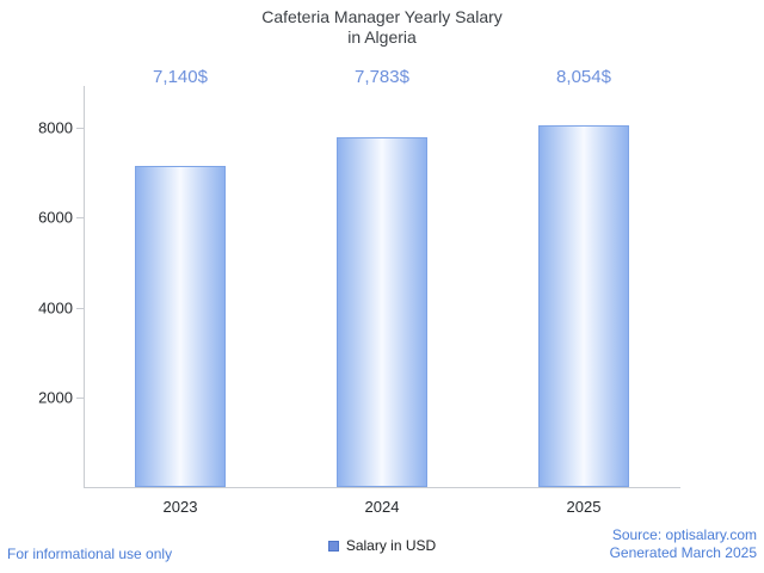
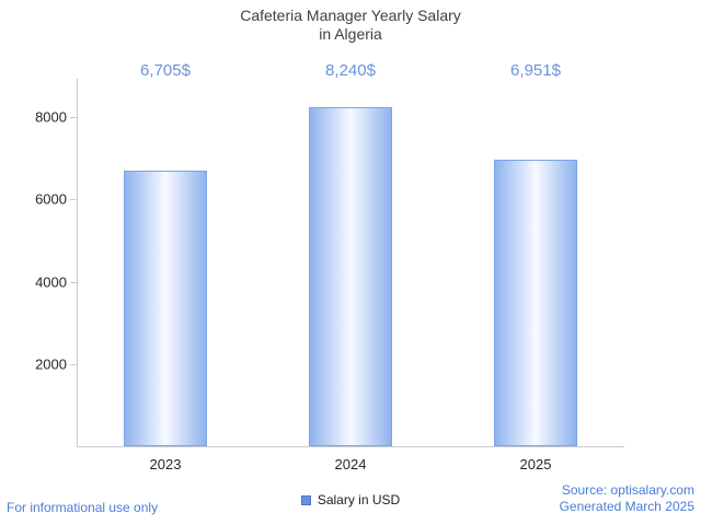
2023: 7,140 -> 6,705
2024: 7,783 -> 8,240
2025: 8,054 -> 6,951
